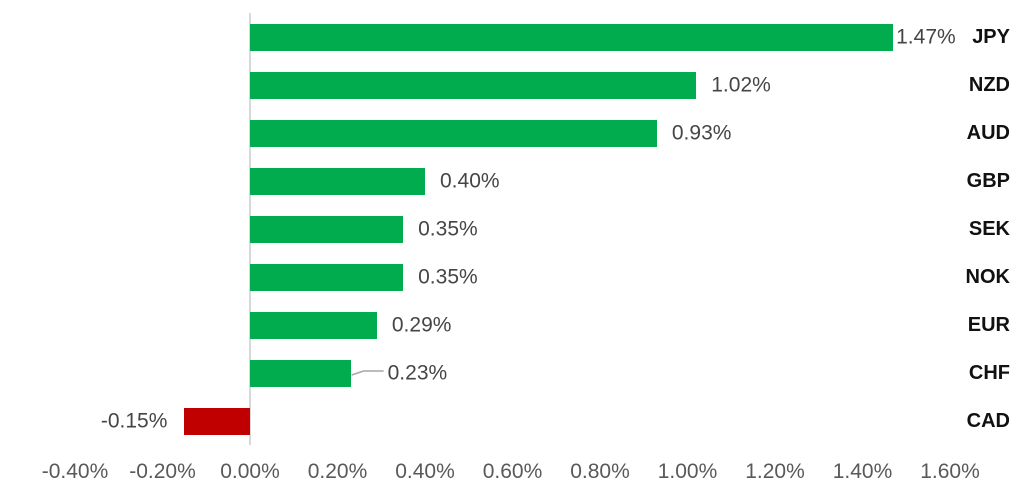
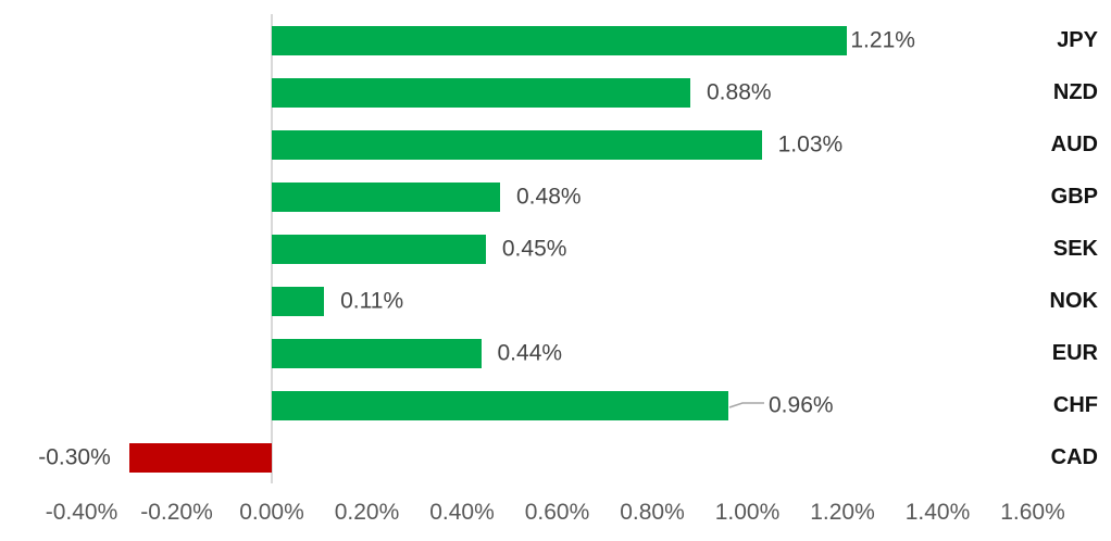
JPY: 1.47% -> 1.21%
NZD: 1.02% -> 0.88%
AUD: 0.93% -> 1.03%
GBP: 0.40% -> 0.48%
SEK: 0.35% -> 0.45%
NOK: 0.35% -> 0.11%
EUR: 0.29% -> 0.44%
CHF: 0.23% -> 0.96%
CAD: -0.15% -> -0.30%
